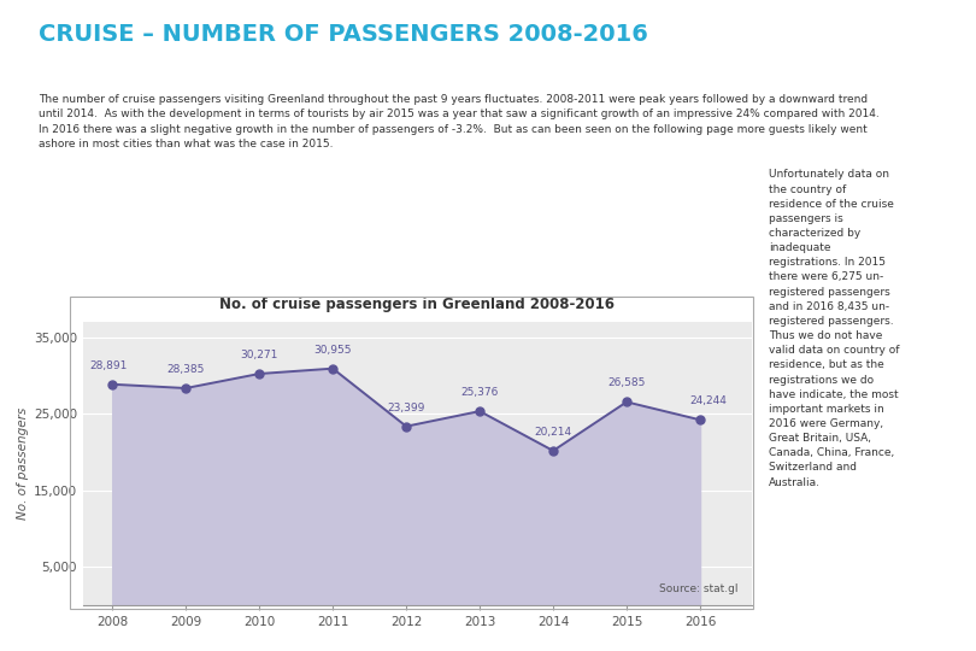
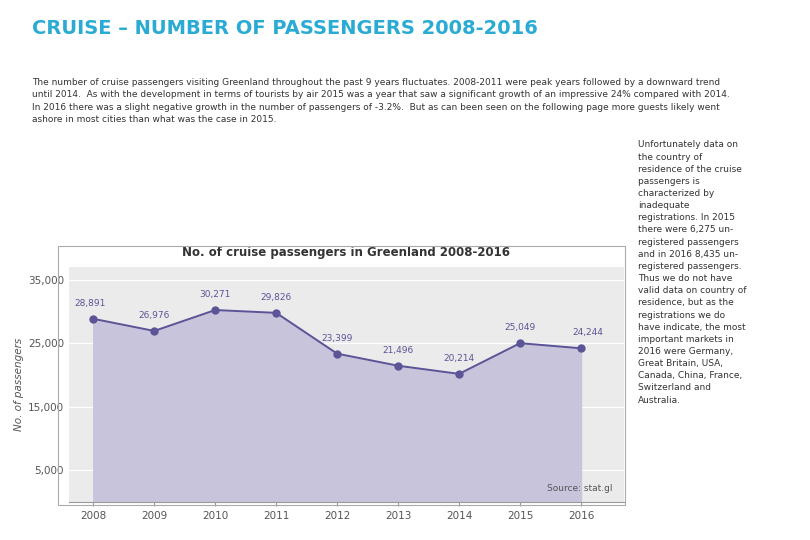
2009: 28,385 -> 26,976
2011: 30,955 -> 29,826
2013: 25,376 -> 21,496
2015: 26,585 -> 25,049
